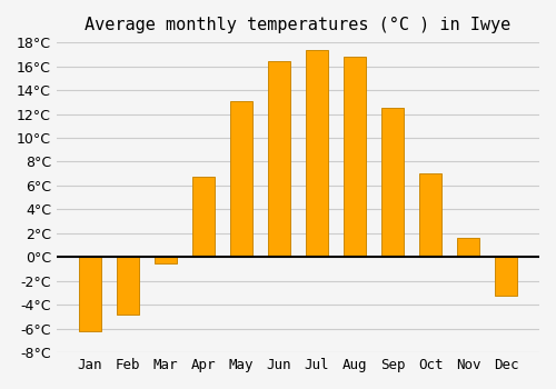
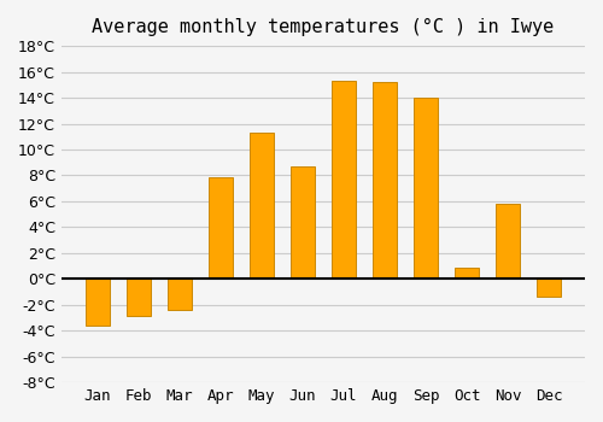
Jan: -6.2°C -> -3.6°C
Feb: -4.8°C -> -2.9°C
Mar: -0.5°C -> -2.4°C
Apr: 6.7°C -> 7.9°C
May: 13.1°C -> 11.3°C
Jun: 16.4°C -> 8.7°C
Jul: 17.4°C -> 15.3°C
Aug: 16.8°C -> 15.2°C
Sep: 12.5°C -> 14.0°C
Oct: 7.0°C -> 0.9°C
Nov: 1.6°C -> 5.8°C
Dec: -3.2°C -> -1.4°C
